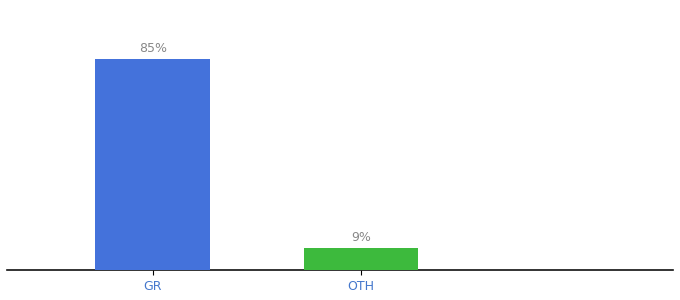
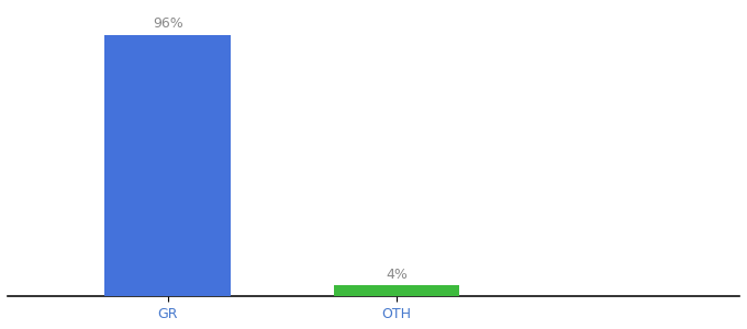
GR: 85% -> 96%
OTH: 9% -> 4%
